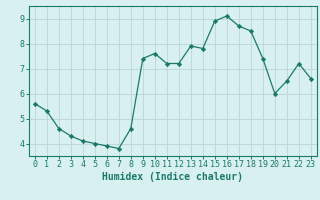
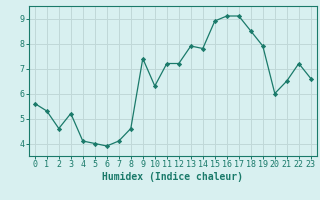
3: 4.3 -> 5.2
7: 3.8 -> 4.1
10: 7.6 -> 6.3
17: 8.7 -> 9.1
19: 7.4 -> 7.9
